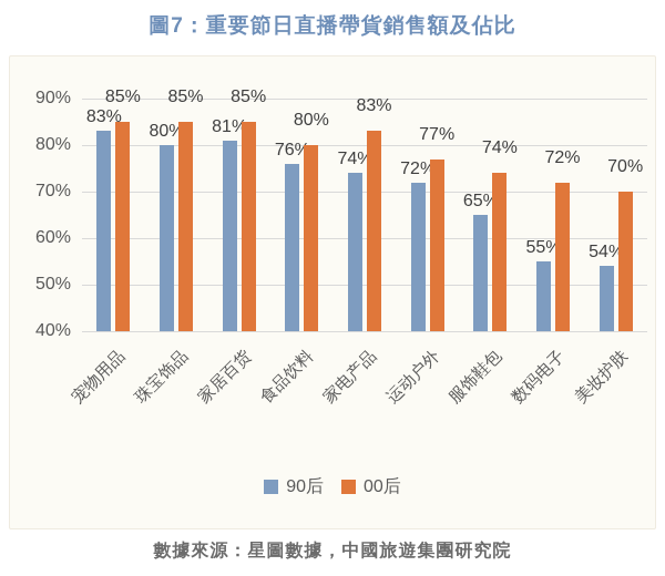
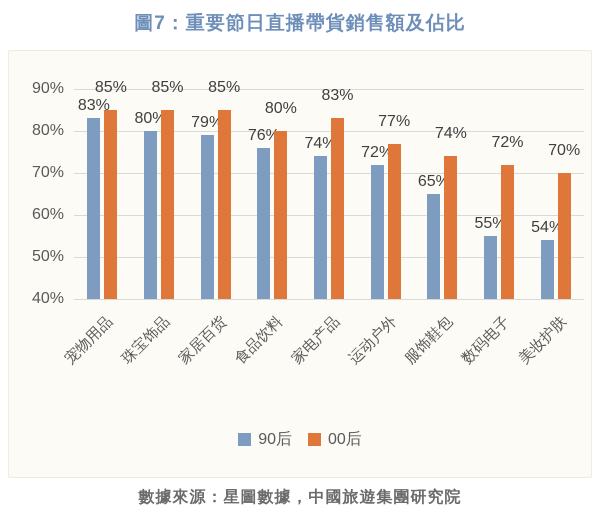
90后/家居百货: 81% -> 79%
